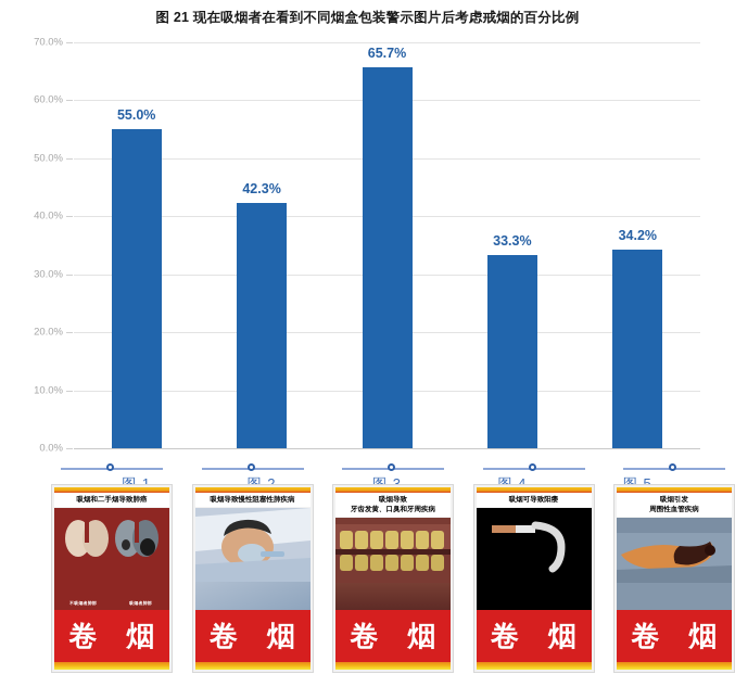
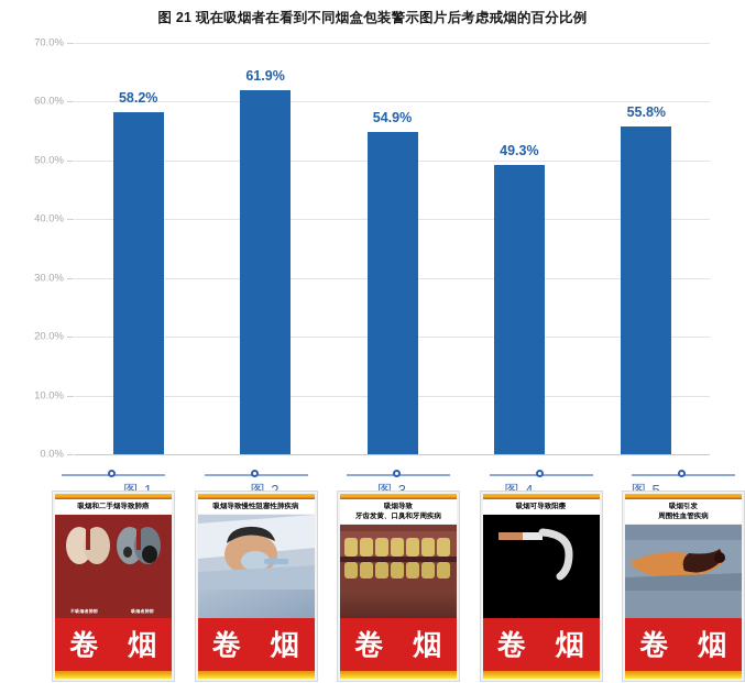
图 1: 55.0% -> 58.2%
图 2: 42.3% -> 61.9%
图 3: 65.7% -> 54.9%
图 4: 33.3% -> 49.3%
图 5: 34.2% -> 55.8%
